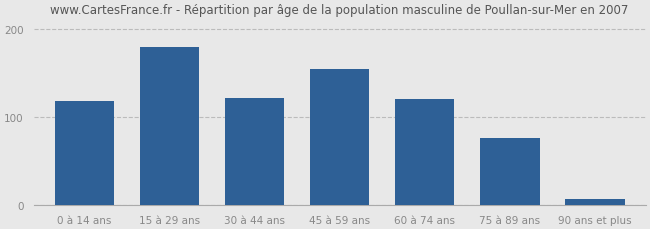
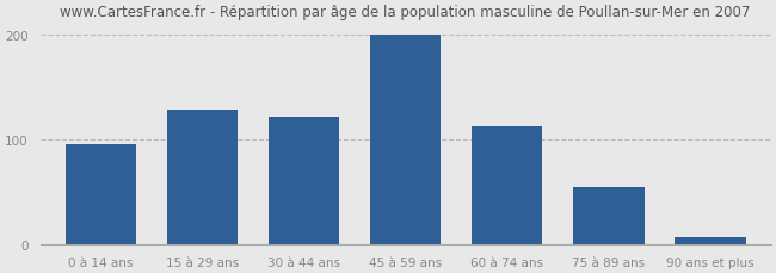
0 à 14 ans: 118 -> 95
15 à 29 ans: 180 -> 128
45 à 59 ans: 154 -> 200
60 à 74 ans: 120 -> 113
75 à 89 ans: 76 -> 55
